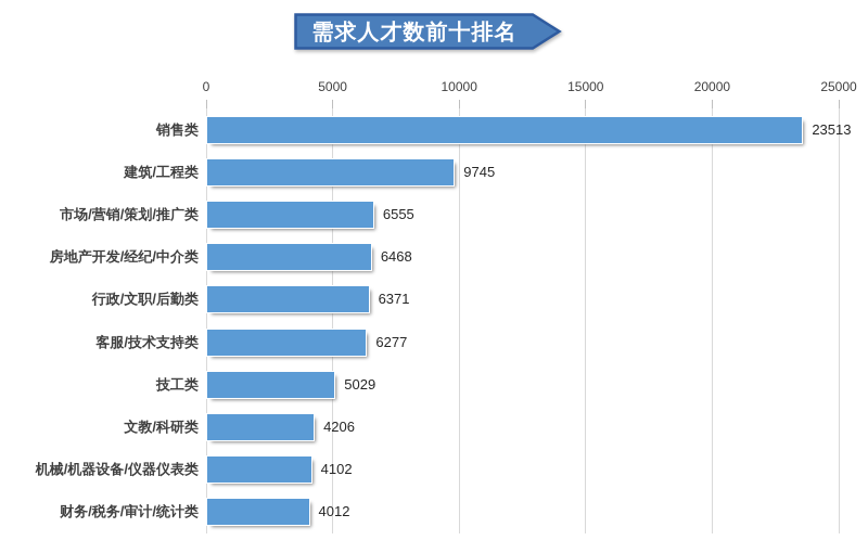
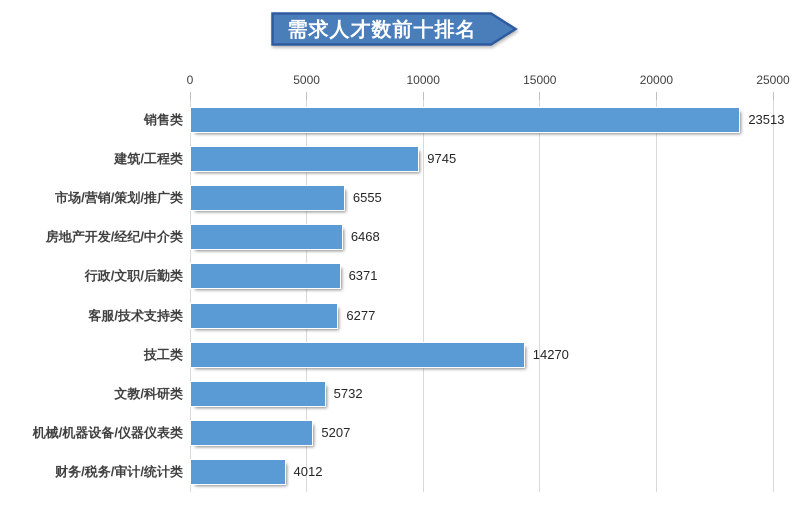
技工类: 5029 -> 14270
文教/科研类: 4206 -> 5732
机械/机器设备/仪器仪表类: 4102 -> 5207
